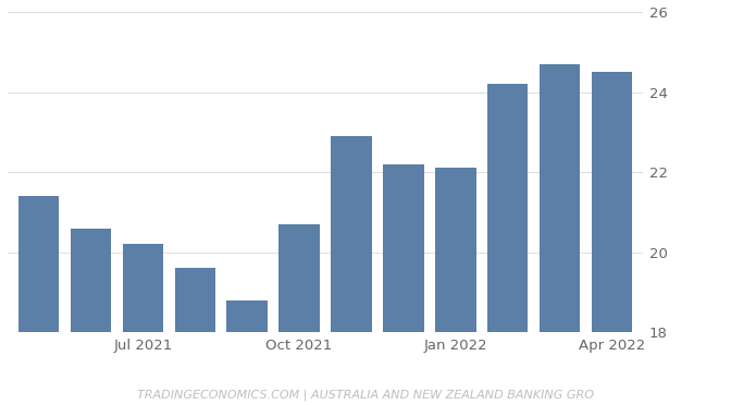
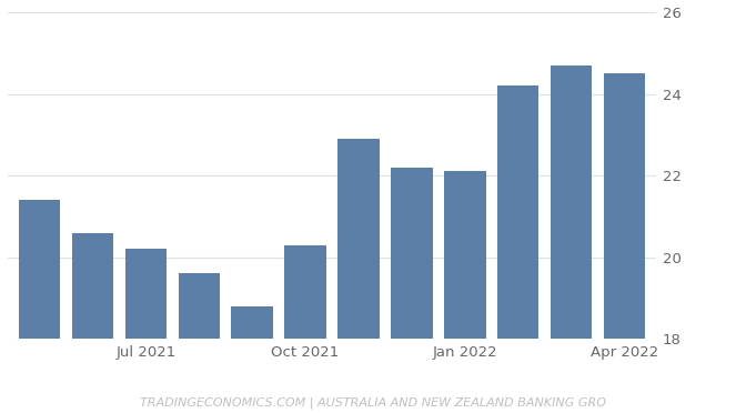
Oct 2021: 20.7 -> 20.3
